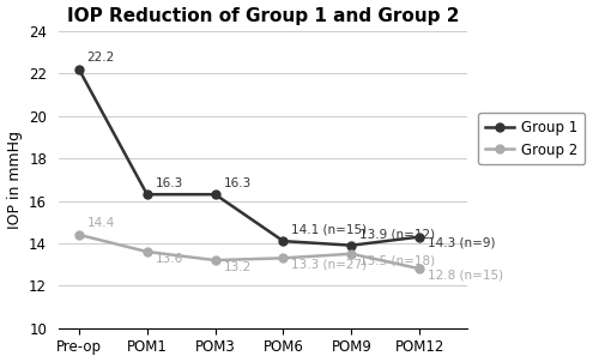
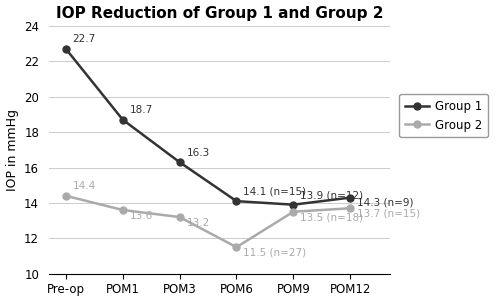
Group 1/Pre-op: 22.2 -> 22.7
Group 1/POM1: 16.3 -> 18.7
Group 2/POM6: 13.3 -> 11.5
Group 2/POM12: 12.8 -> 13.7
